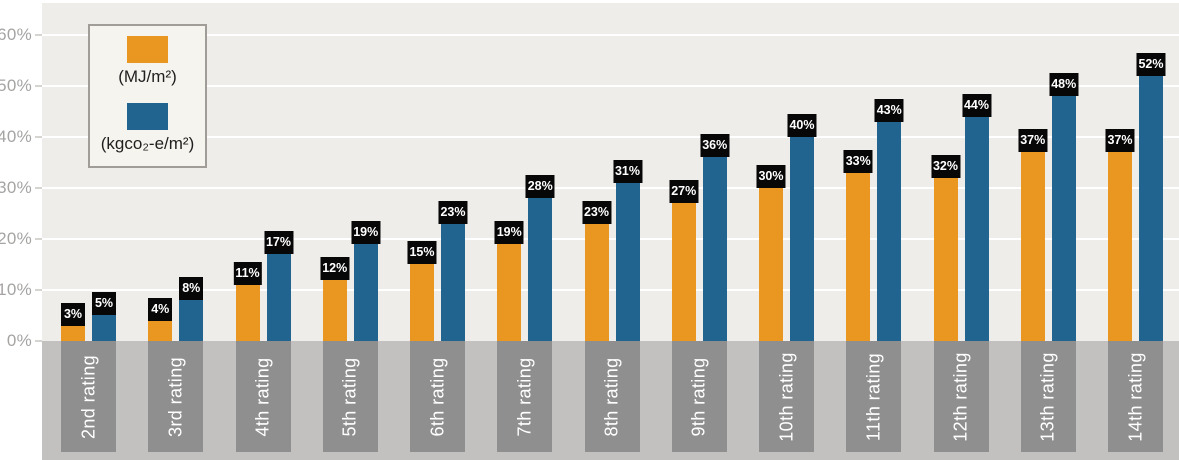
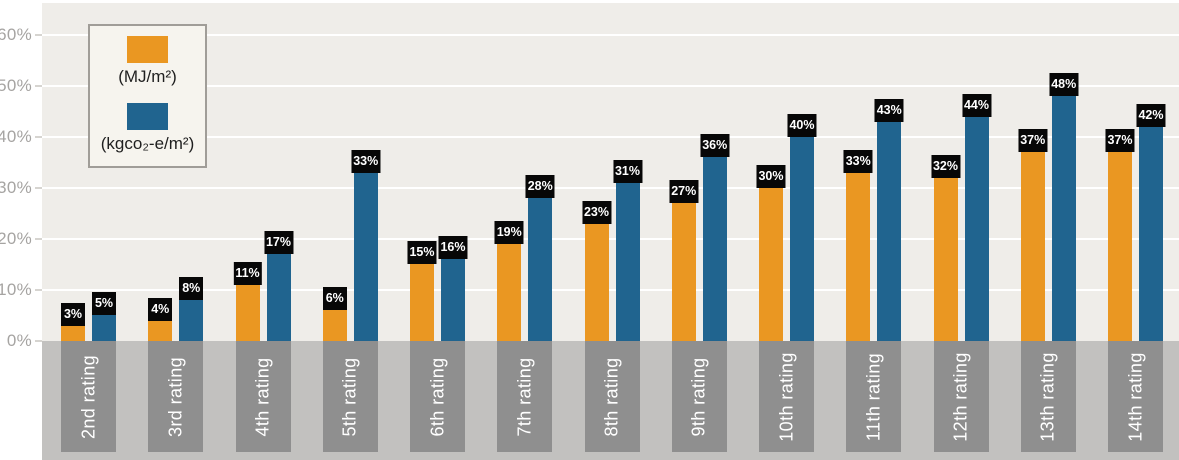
(MJ/m²)/5th rating: 12% -> 6%
(kgco₂-e/m²)/5th rating: 19% -> 33%
(kgco₂-e/m²)/6th rating: 23% -> 16%
(kgco₂-e/m²)/14th rating: 52% -> 42%
